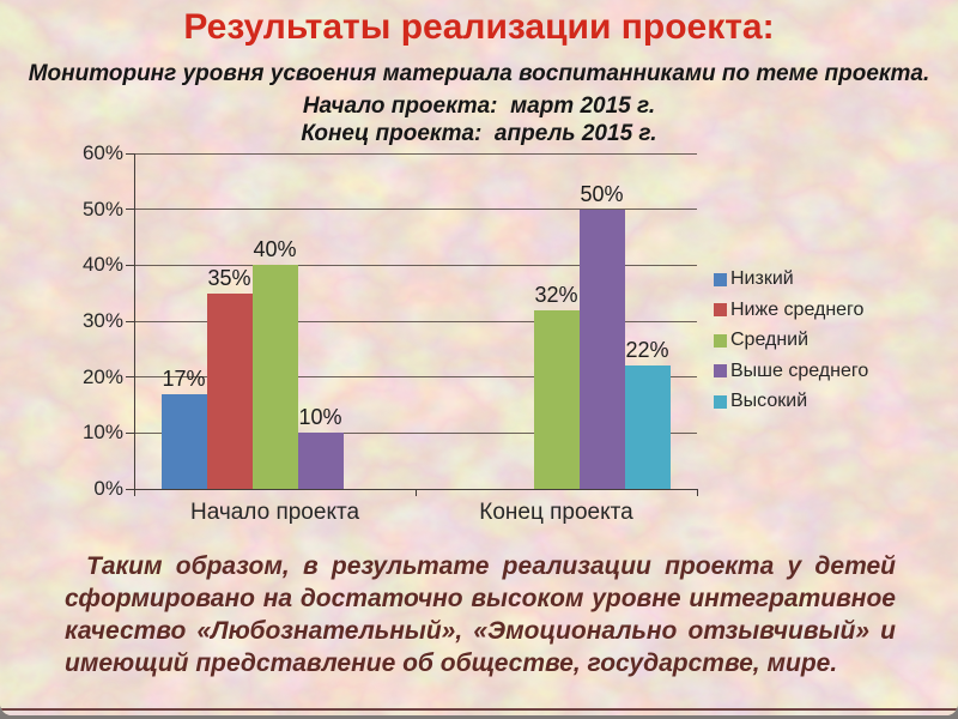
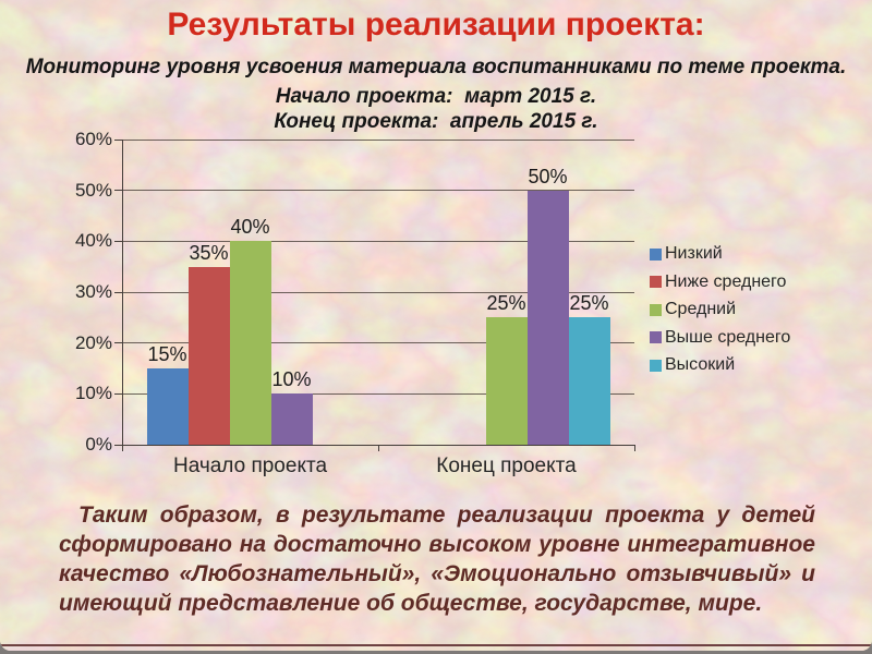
Низкий/Начало проекта: 17% -> 15%
Средний/Конец проекта: 32% -> 25%
Высокий/Конец проекта: 22% -> 25%
